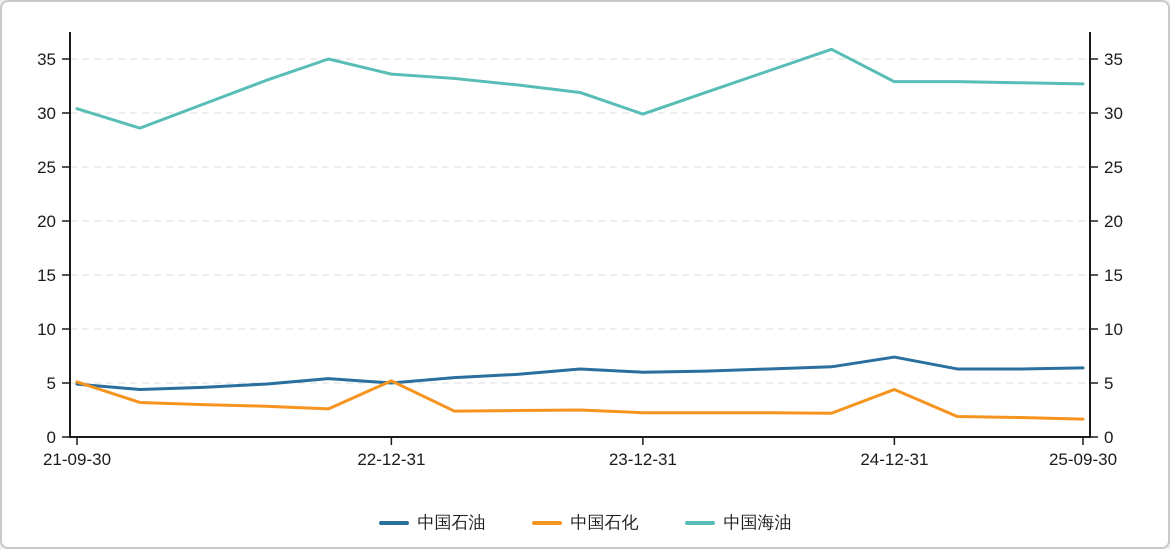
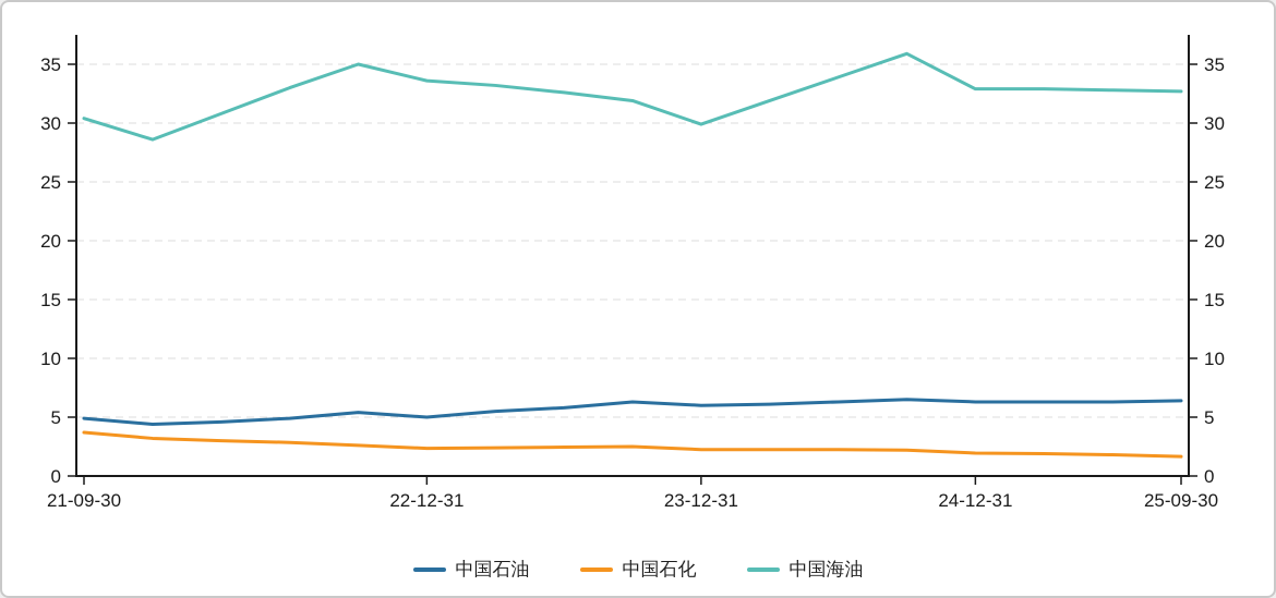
中国石化/21-09-30: 5.1 -> 3.7
中国石化/22-12-31: 5.2 -> 2.4
中国石油/24-12-31: 7.4 -> 6.3
中国石化/24-12-31: 4.4 -> 1.9
